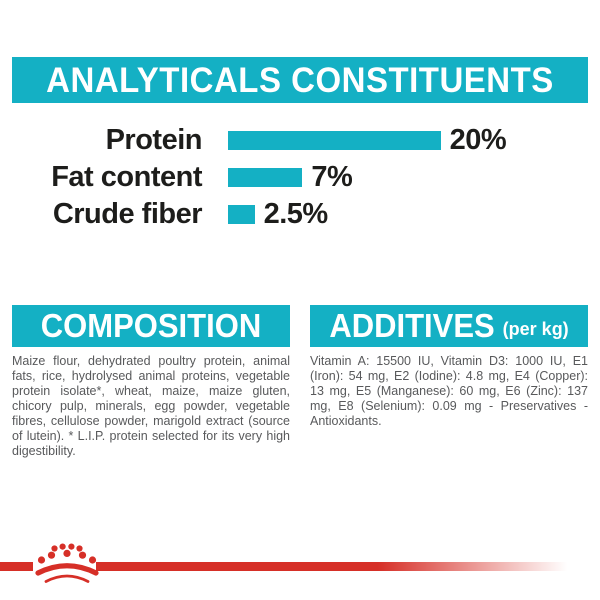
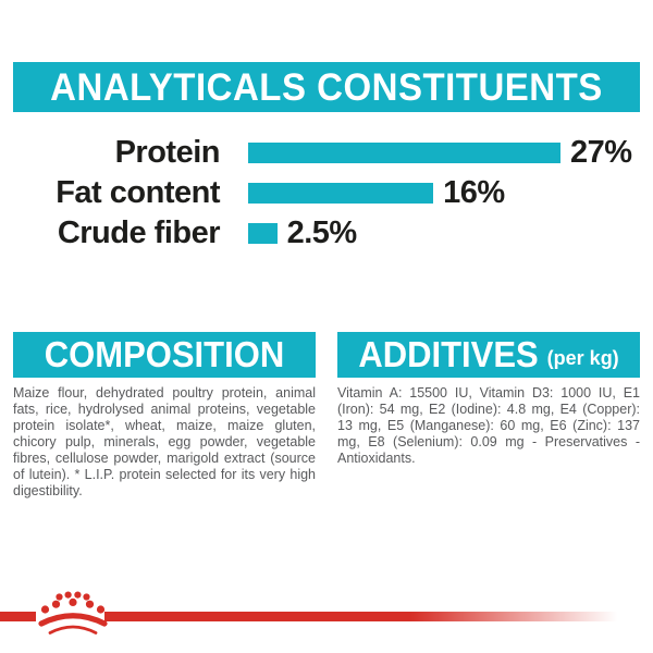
Protein: 20% -> 27%
Fat content: 7% -> 16%
